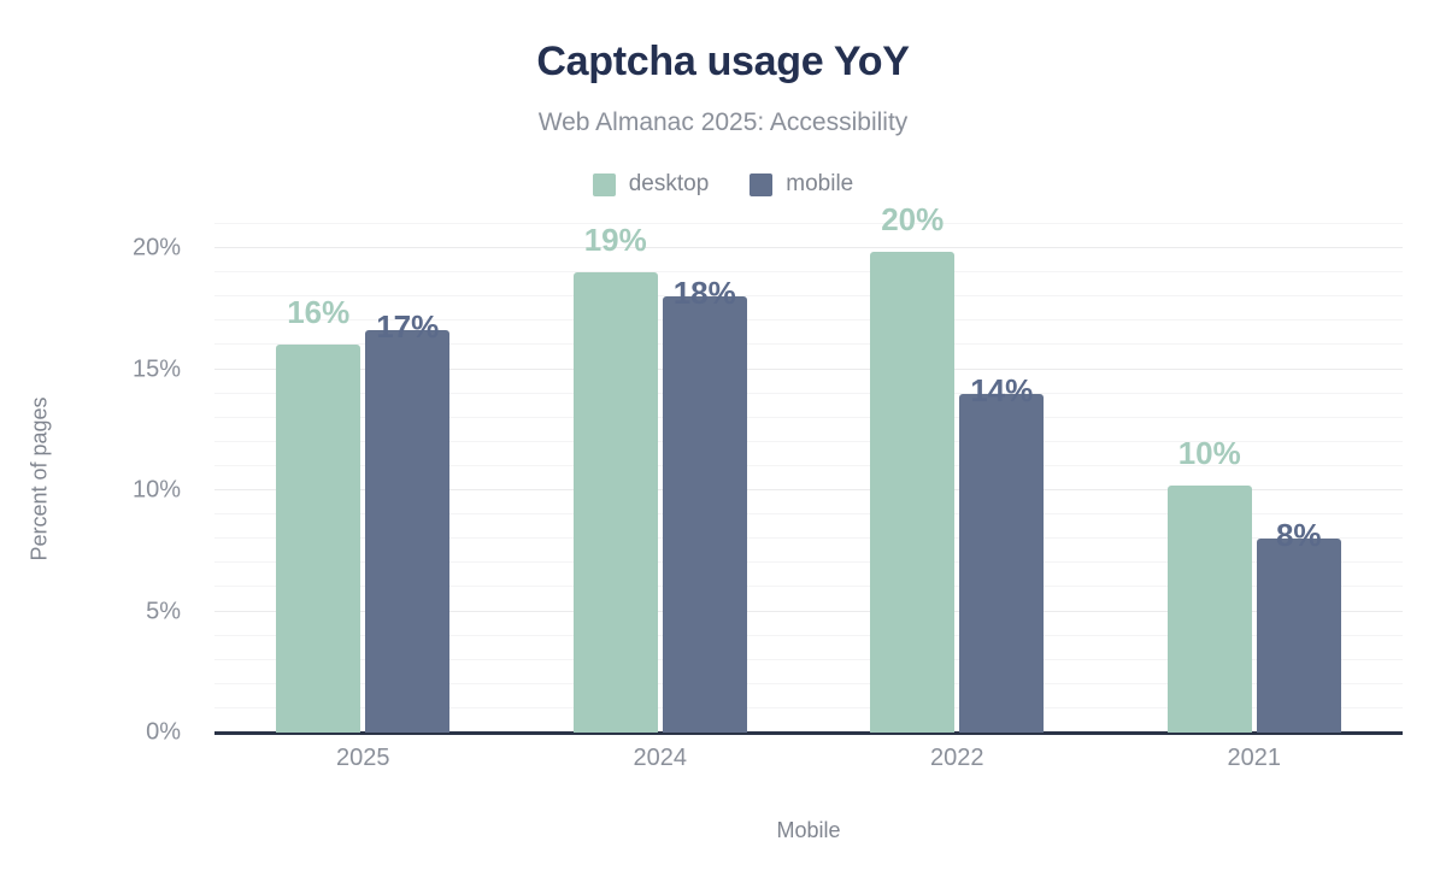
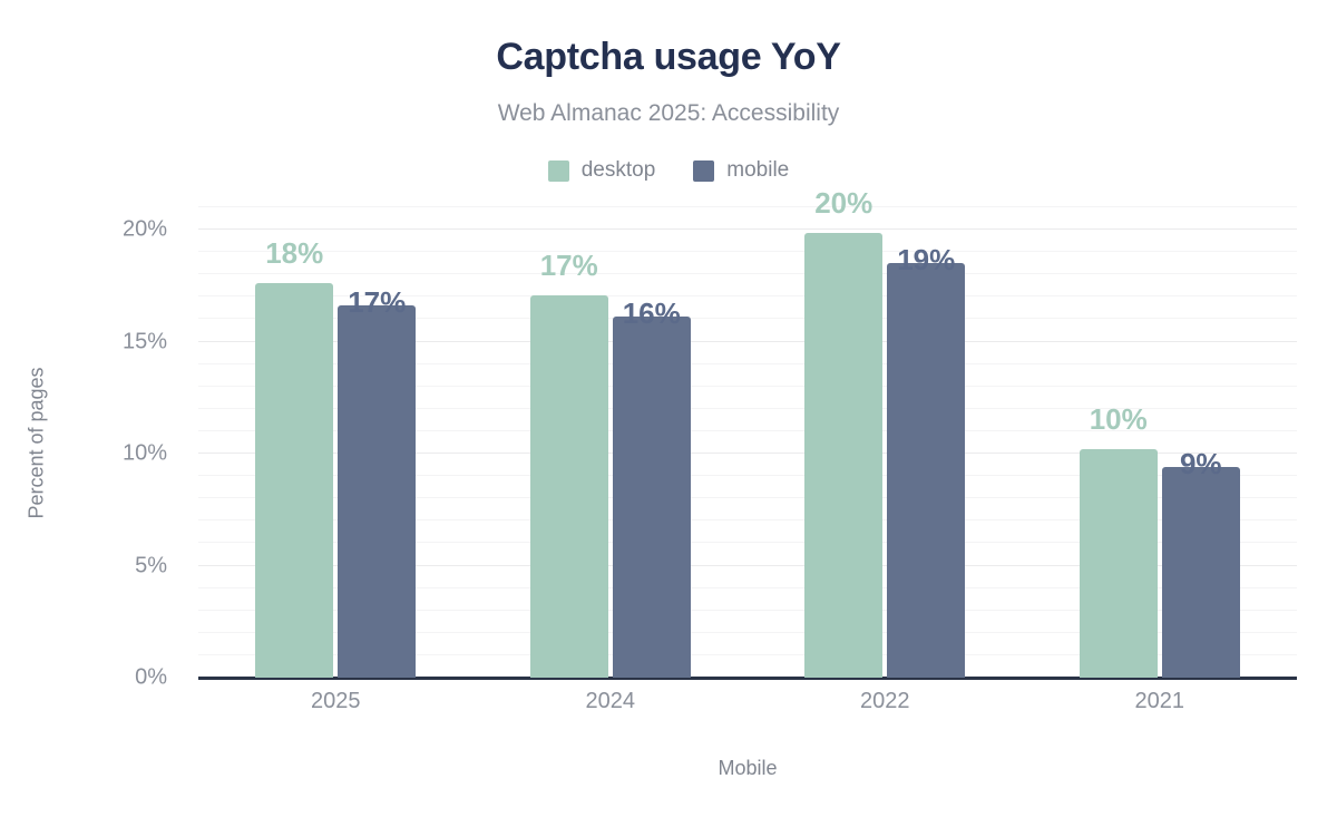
desktop/2025: 16% -> 18%
desktop/2024: 19% -> 17%
mobile/2024: 18% -> 16%
mobile/2022: 14% -> 19%
mobile/2021: 8% -> 9%
